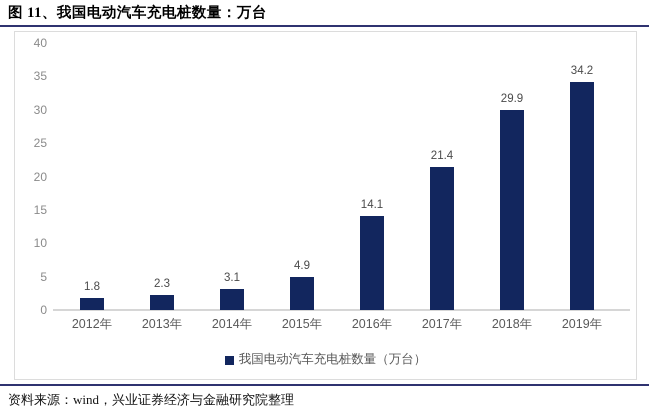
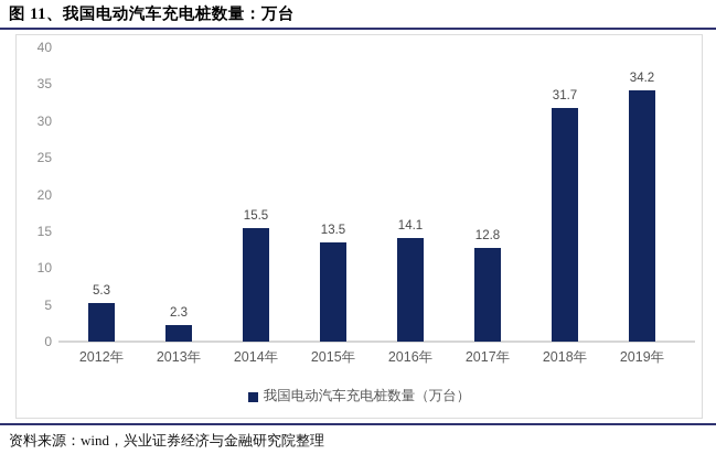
2012年: 1.8 -> 5.3
2014年: 3.1 -> 15.5
2015年: 4.9 -> 13.5
2017年: 21.4 -> 12.8
2018年: 29.9 -> 31.7
